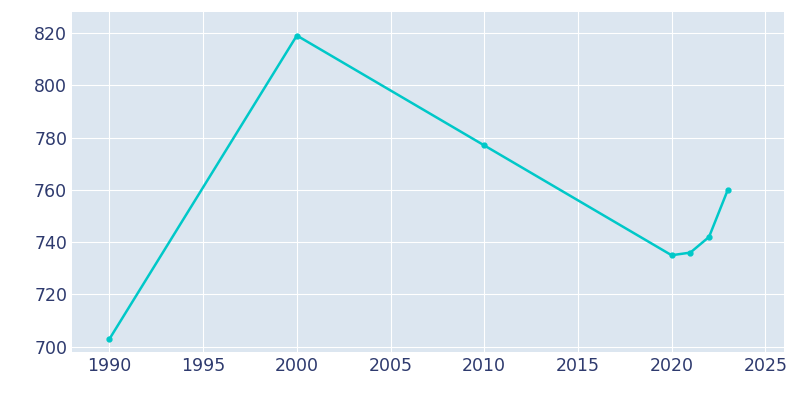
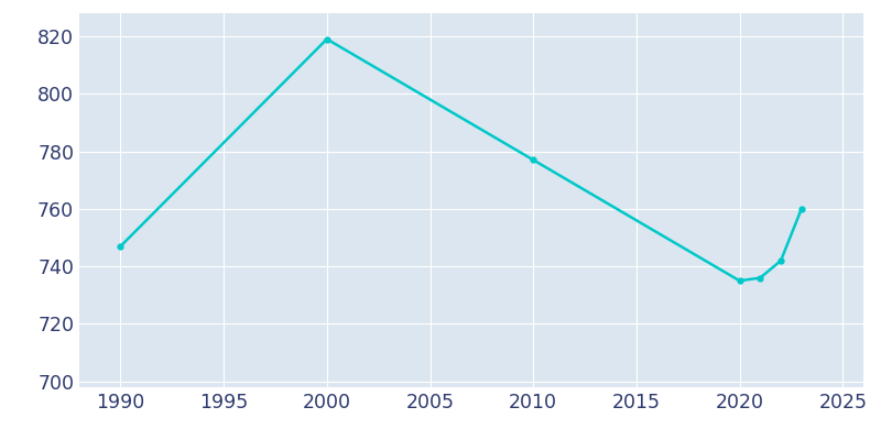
1990: 703 -> 747
